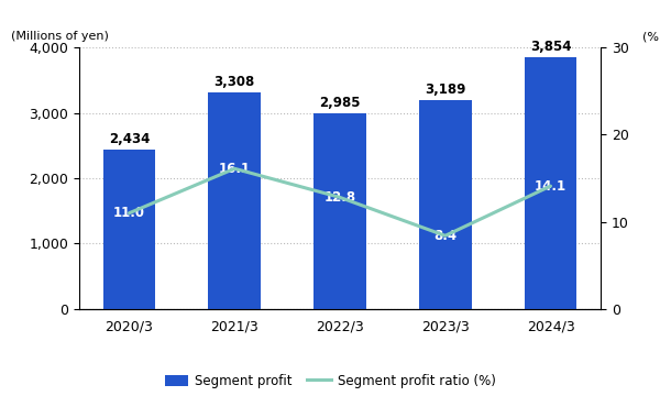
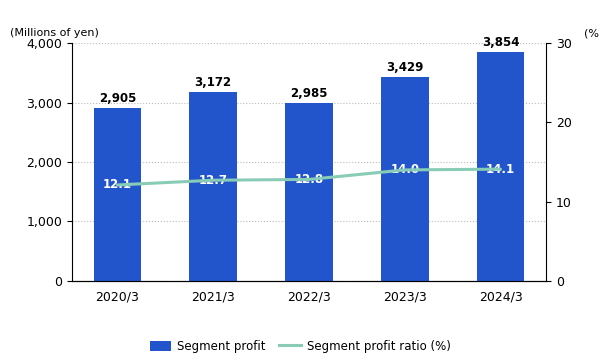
Segment profit/2020/3: 2,434 -> 2,905
Segment profit ratio (%)/2020/3: 11.0 -> 12.1
Segment profit/2021/3: 3,308 -> 3,172
Segment profit ratio (%)/2021/3: 16.1 -> 12.7
Segment profit/2023/3: 3,189 -> 3,429
Segment profit ratio (%)/2023/3: 8.4 -> 14.0
